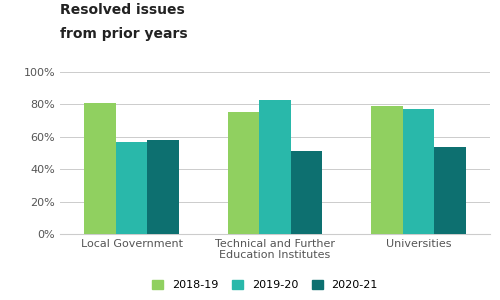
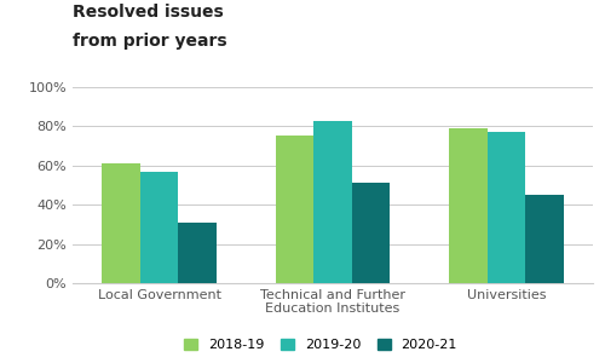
2018-19/Local Government: 81% -> 61%
2020-21/Local Government: 58% -> 31%
2020-21/Universities: 54% -> 45%
